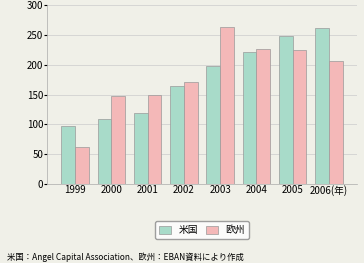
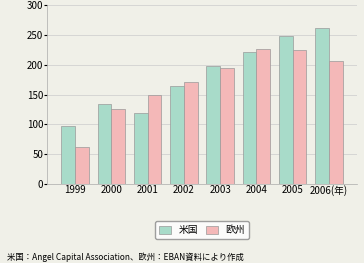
米国/2000: 110 -> 135
欧州/2000: 148 -> 126
欧州/2003: 264 -> 195
